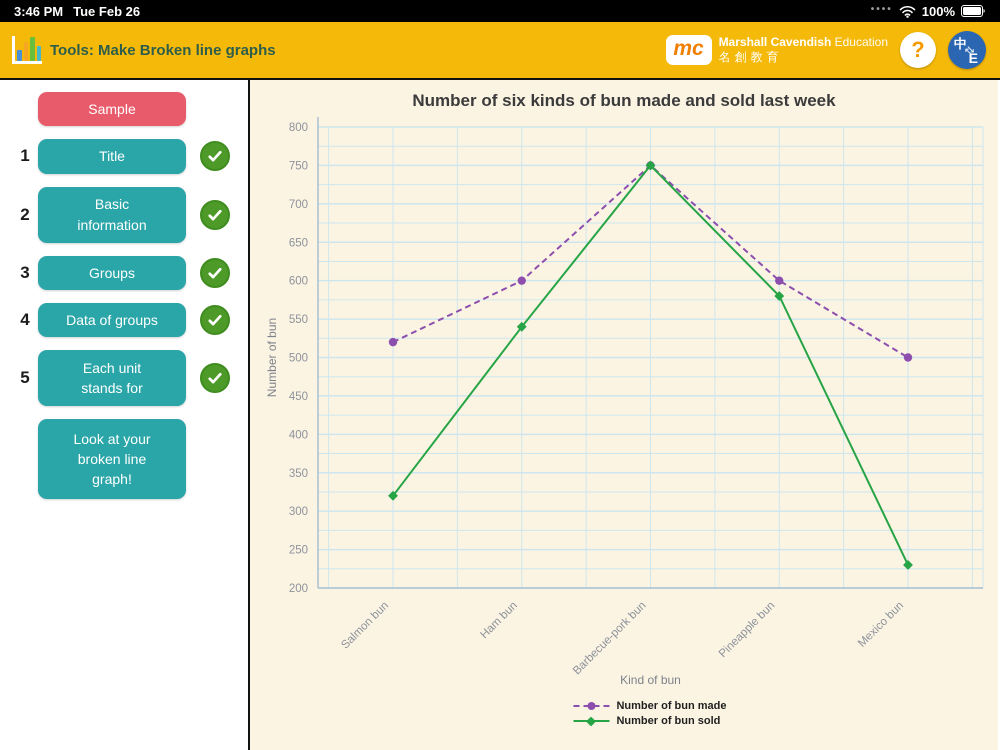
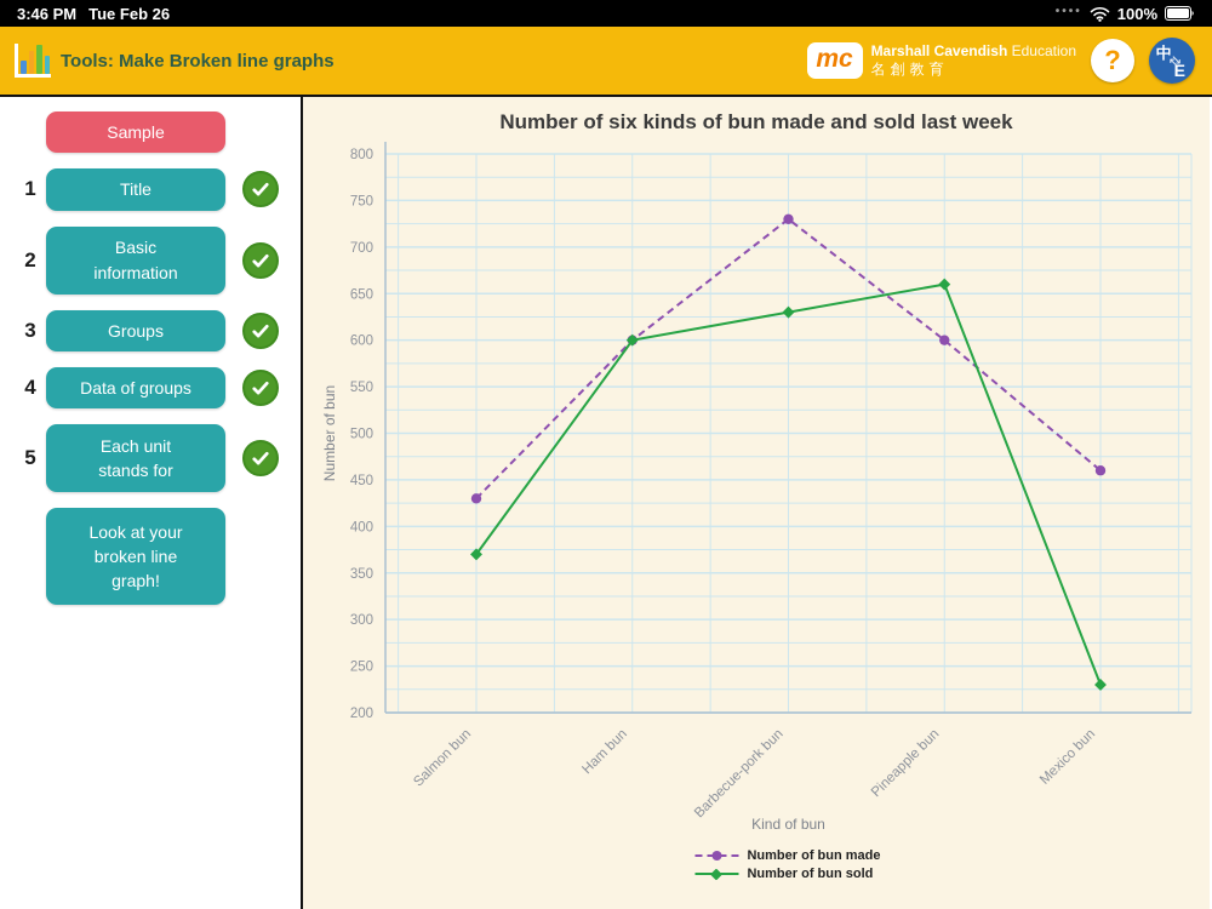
Number of bun made/Salmon bun: 520 -> 430
Number of bun sold/Salmon bun: 320 -> 370
Number of bun sold/Ham bun: 540 -> 600
Number of bun made/Barbecue-pork bun: 750 -> 730
Number of bun sold/Barbecue-pork bun: 750 -> 630
Number of bun sold/Pineapple bun: 580 -> 660
Number of bun made/Mexico bun: 500 -> 460
